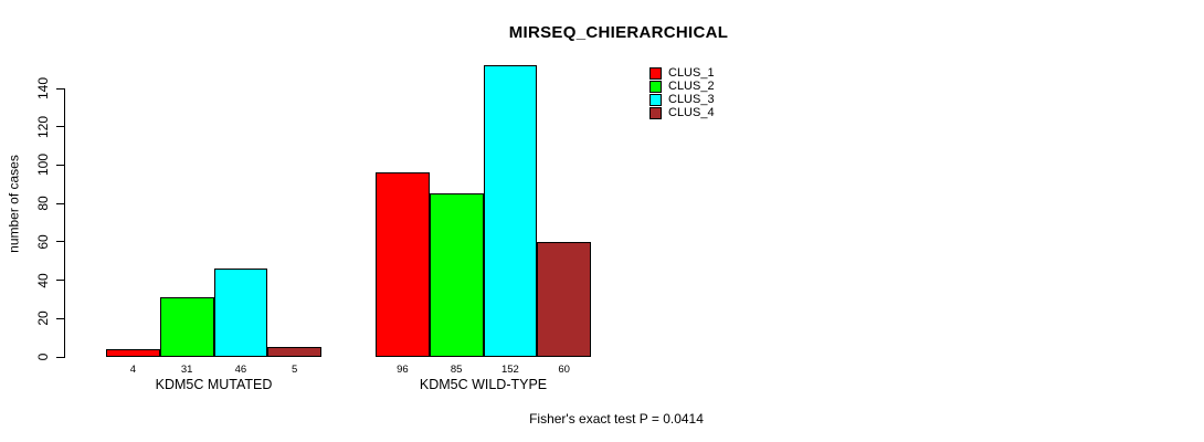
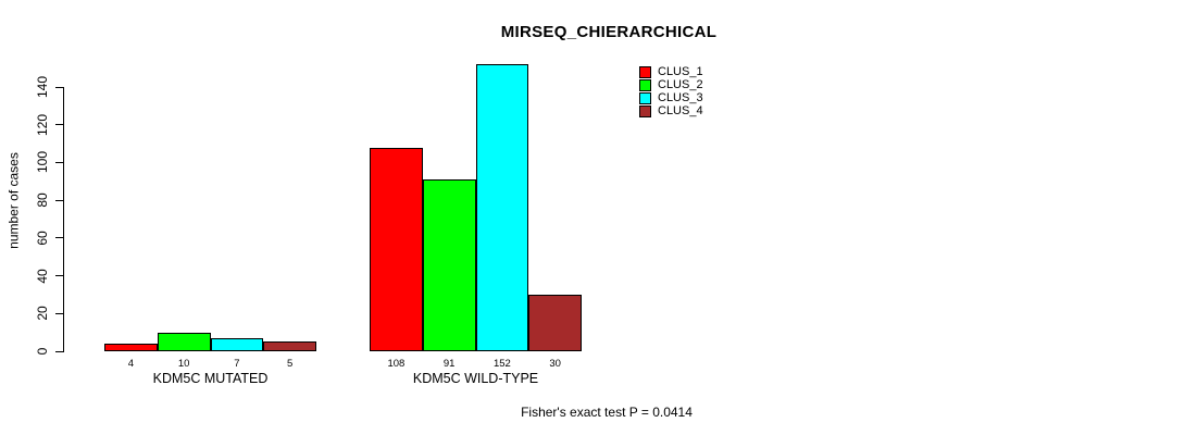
CLUS_2/KDM5C MUTATED: 31 -> 10
CLUS_3/KDM5C MUTATED: 46 -> 7
CLUS_1/KDM5C WILD-TYPE: 96 -> 108
CLUS_2/KDM5C WILD-TYPE: 85 -> 91
CLUS_4/KDM5C WILD-TYPE: 60 -> 30
